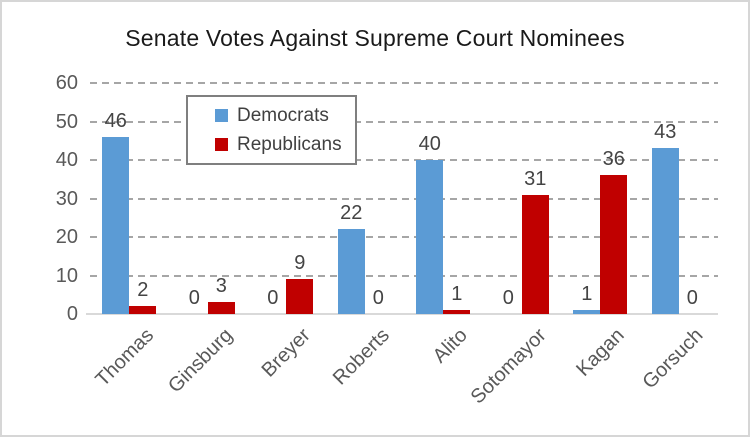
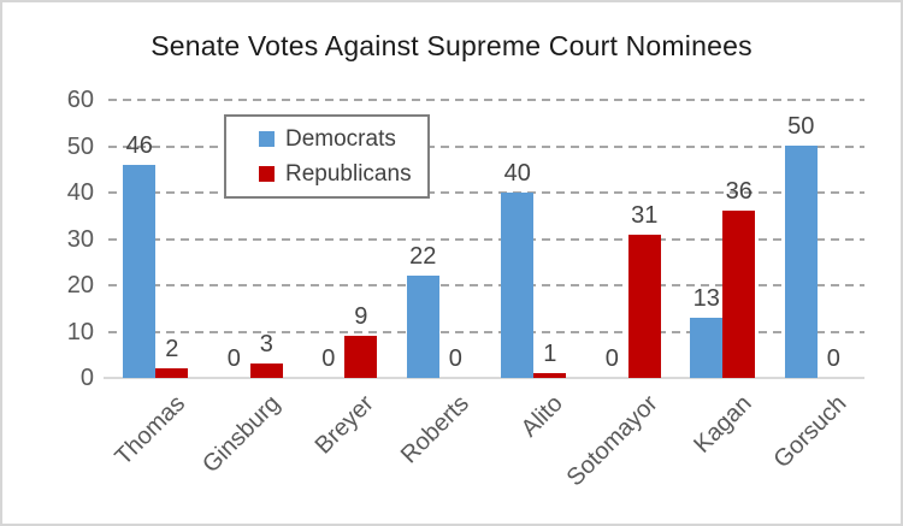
Democrats/Kagan: 1 -> 13
Democrats/Gorsuch: 43 -> 50
